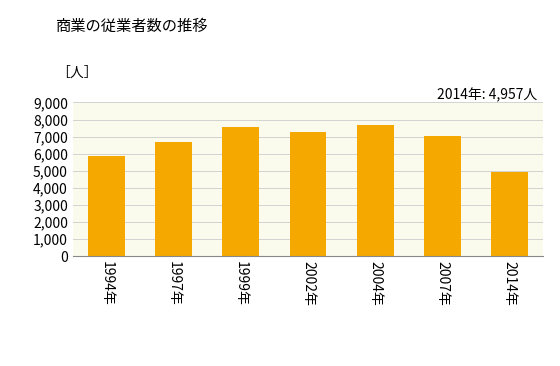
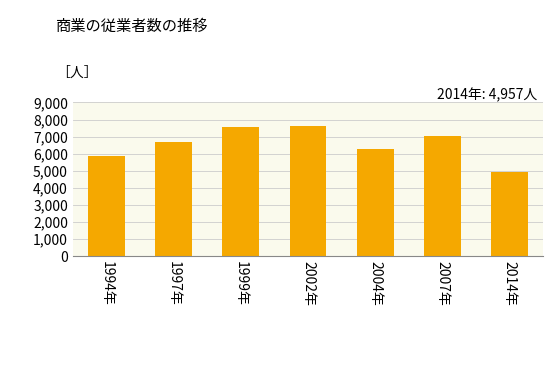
2002年: 7,300 -> 7,600
2004年: 7,700 -> 6,300
